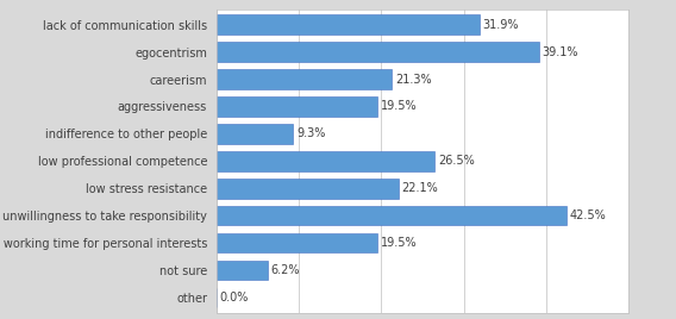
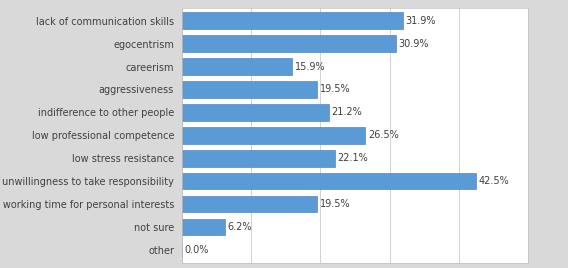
egocentrism: 39.1% -> 30.9%
careerism: 21.3% -> 15.9%
indifference to other people: 9.3% -> 21.2%
